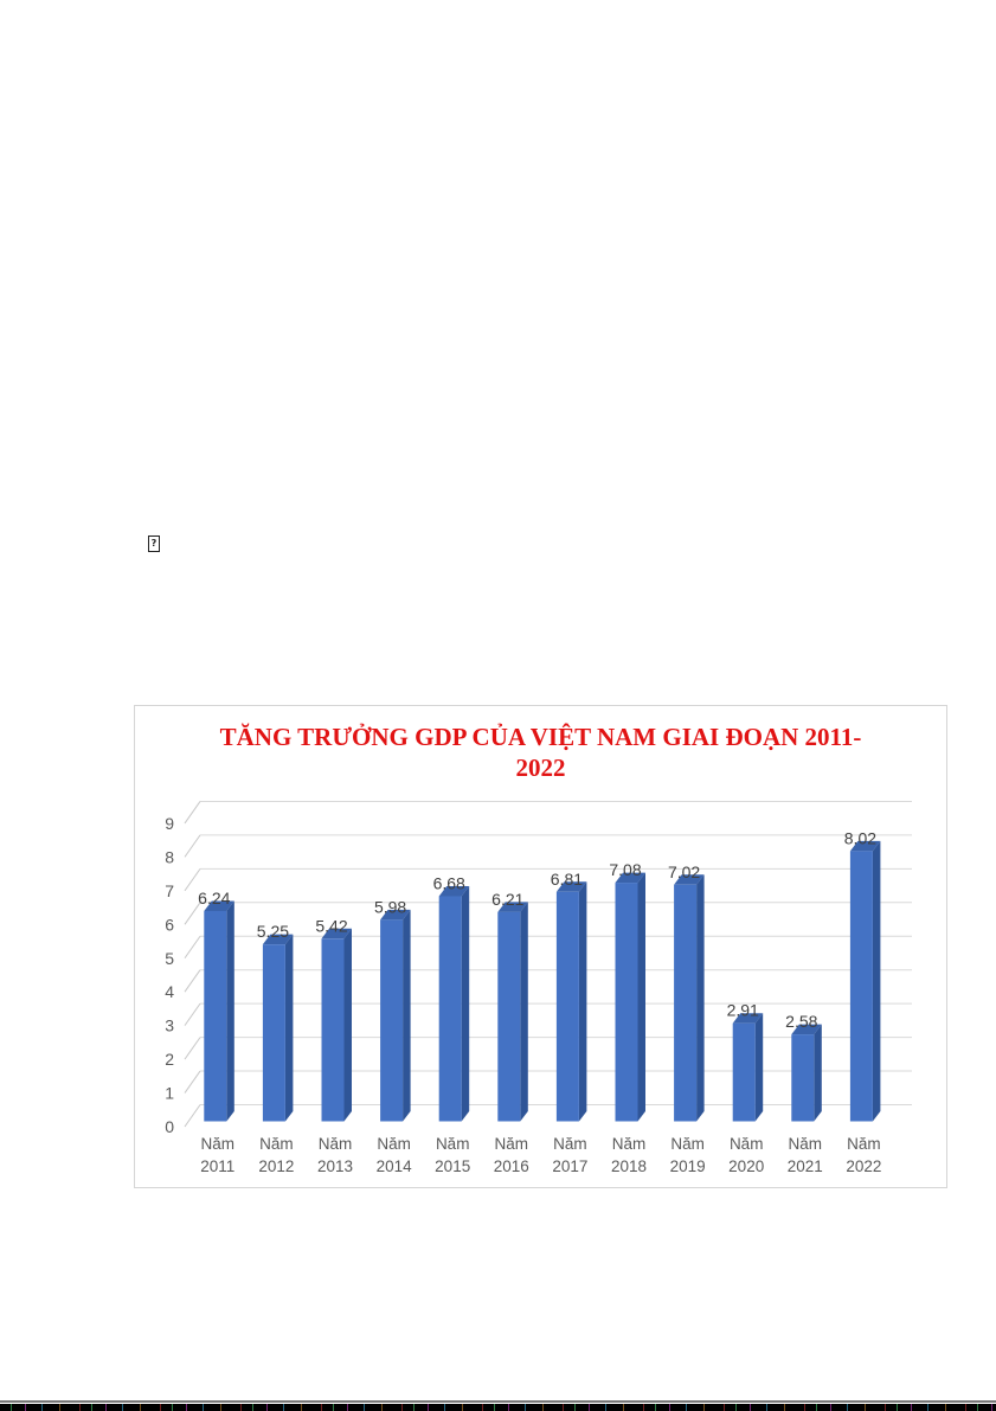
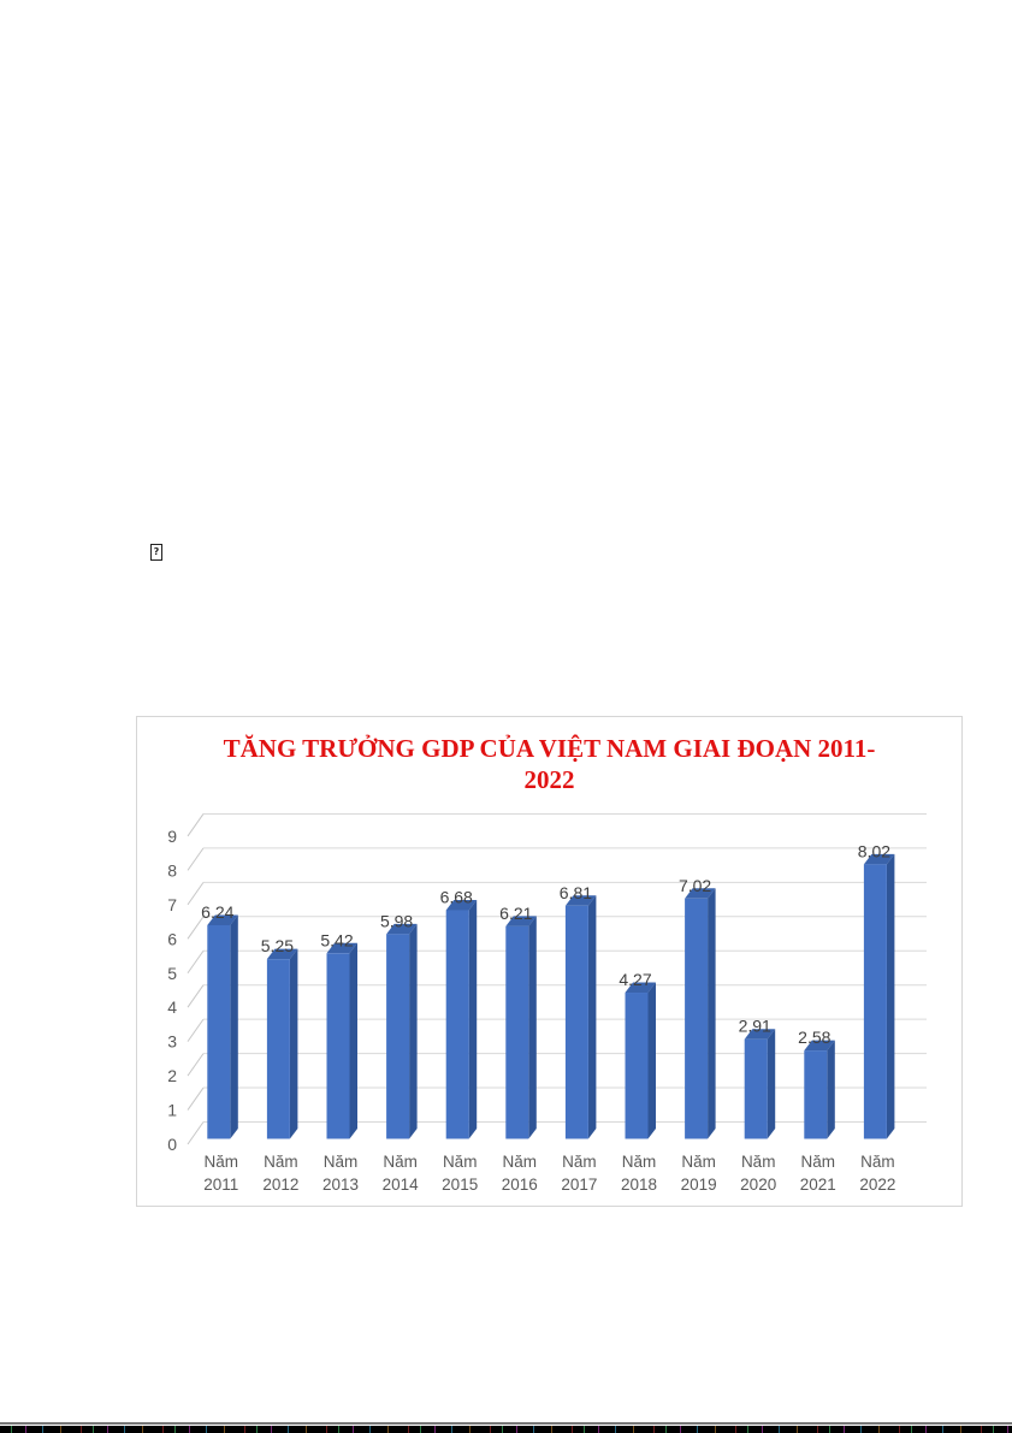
Năm 2018: 7.08 -> 4.27
